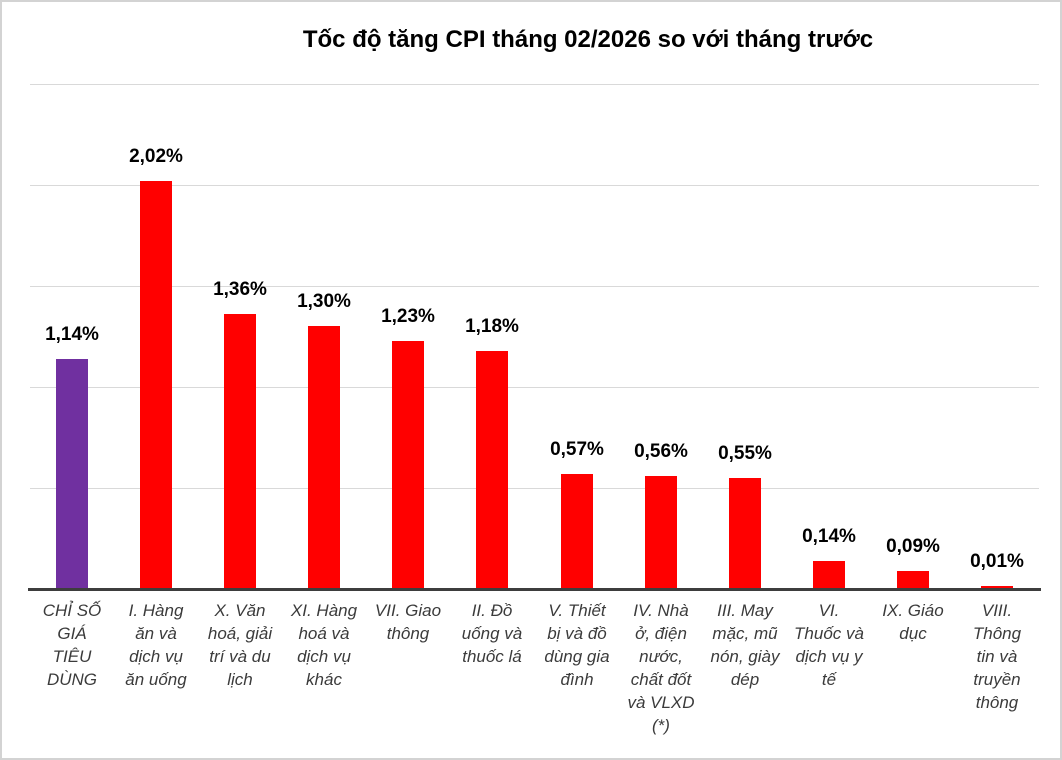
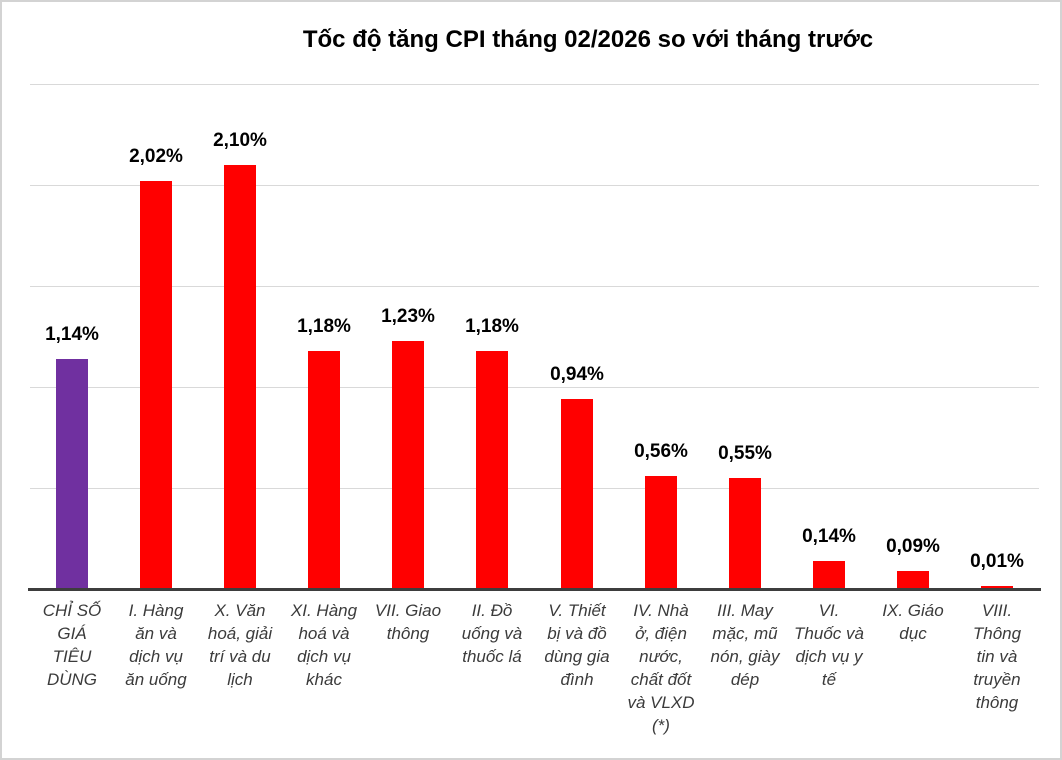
X. Văn hoá, giải trí và du lịch: 1,36% -> 2,10%
XI. Hàng hoá và dịch vụ khác: 1,30% -> 1,18%
V. Thiết bị và đồ dùng gia đình: 0,57% -> 0,94%
